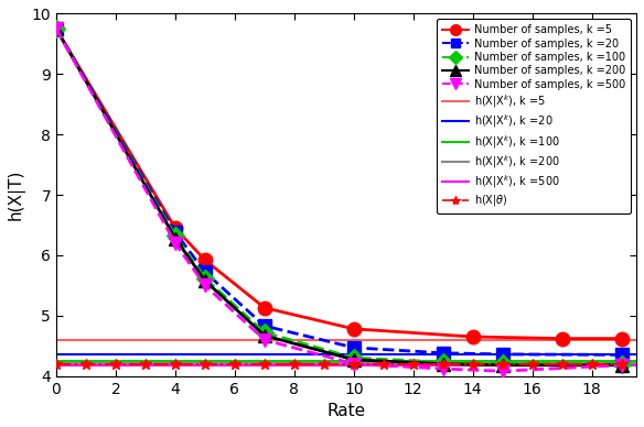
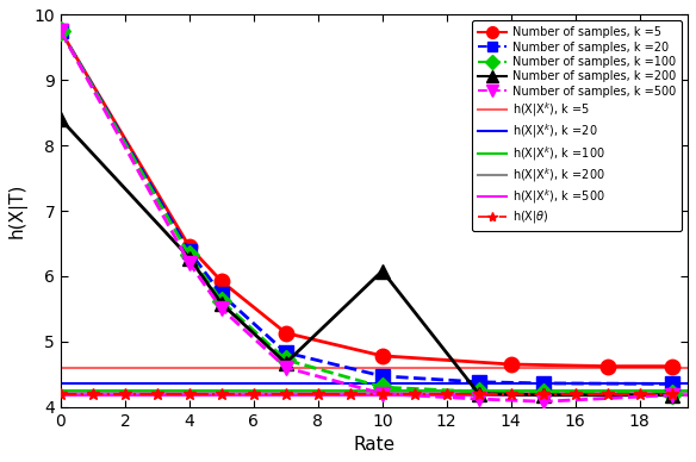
Number of samples, k =200/0: 9.75 -> 8.40
Number of samples, k =200/10: 4.27 -> 6.08
